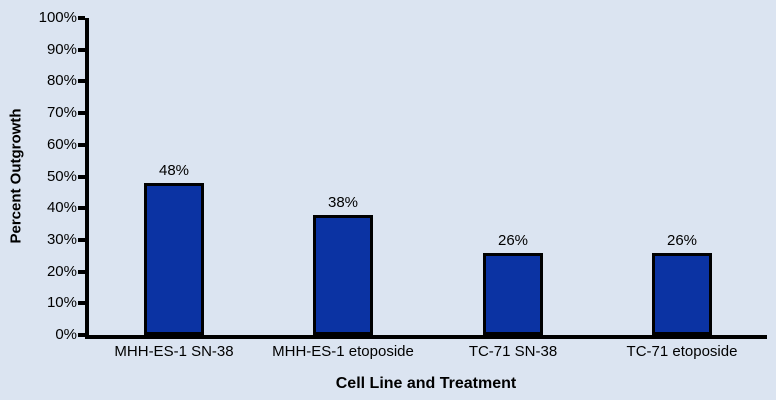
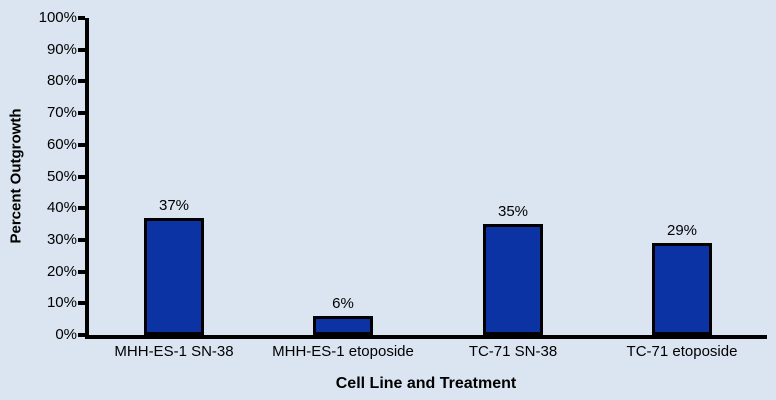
MHH-ES-1 SN-38: 48% -> 37%
MHH-ES-1 etoposide: 38% -> 6%
TC-71 SN-38: 26% -> 35%
TC-71 etoposide: 26% -> 29%
